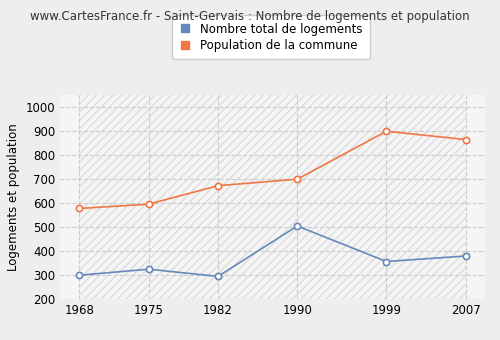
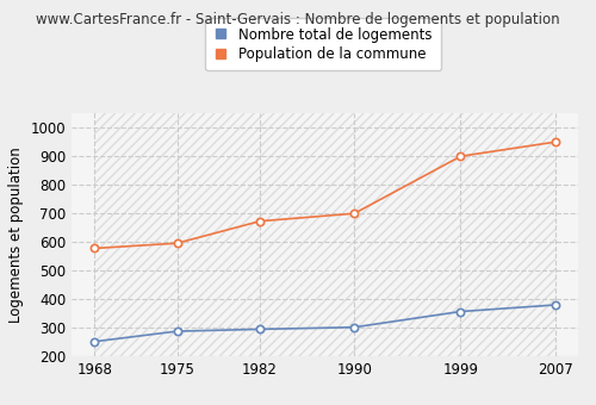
Nombre total de logements/1968: 300 -> 252
Nombre total de logements/1975: 325 -> 288
Nombre total de logements/1990: 505 -> 302
Population de la commune/2007: 865 -> 950
